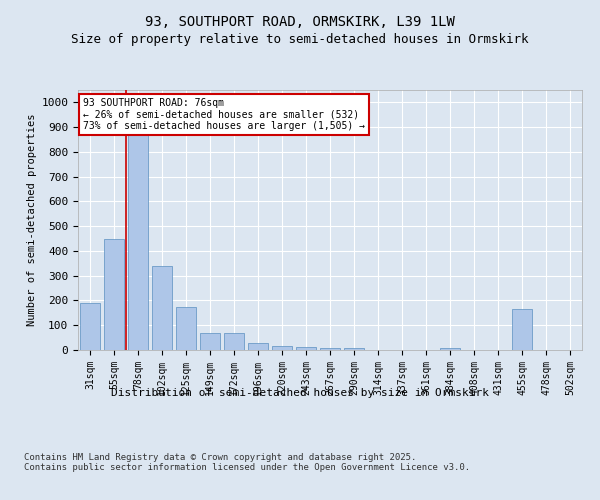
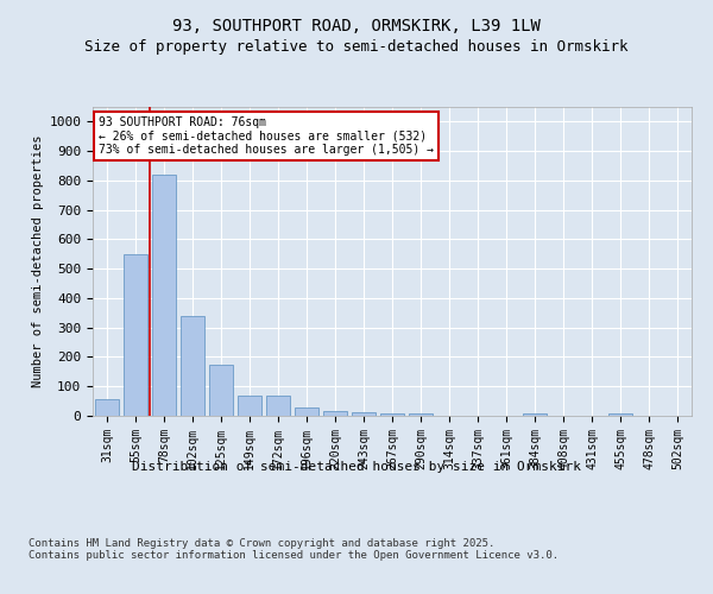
31sqm: 190 -> 55
55sqm: 450 -> 550
78sqm: 870 -> 820
455sqm: 165 -> 10
